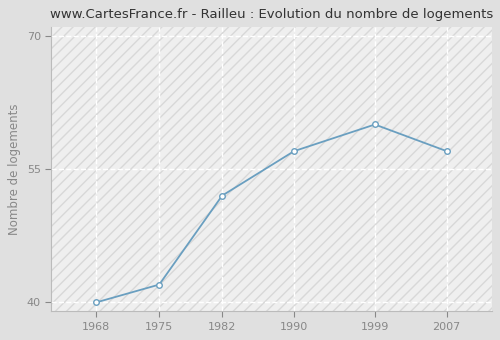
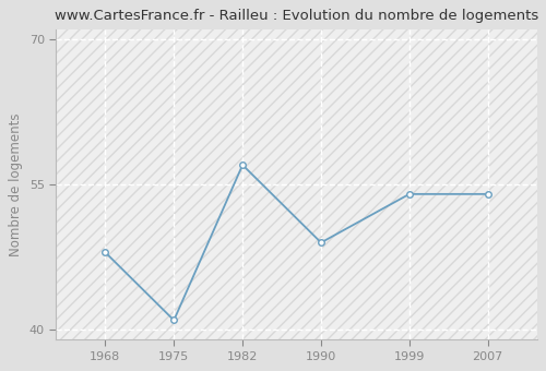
1968: 40 -> 48
1975: 42 -> 41
1982: 52 -> 57
1990: 57 -> 49
1999: 60 -> 54
2007: 57 -> 54
